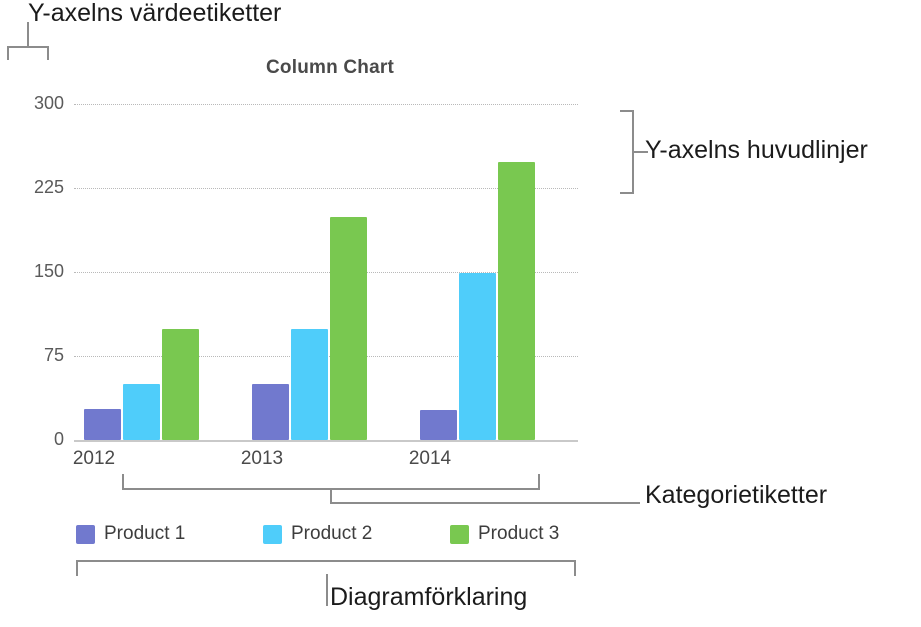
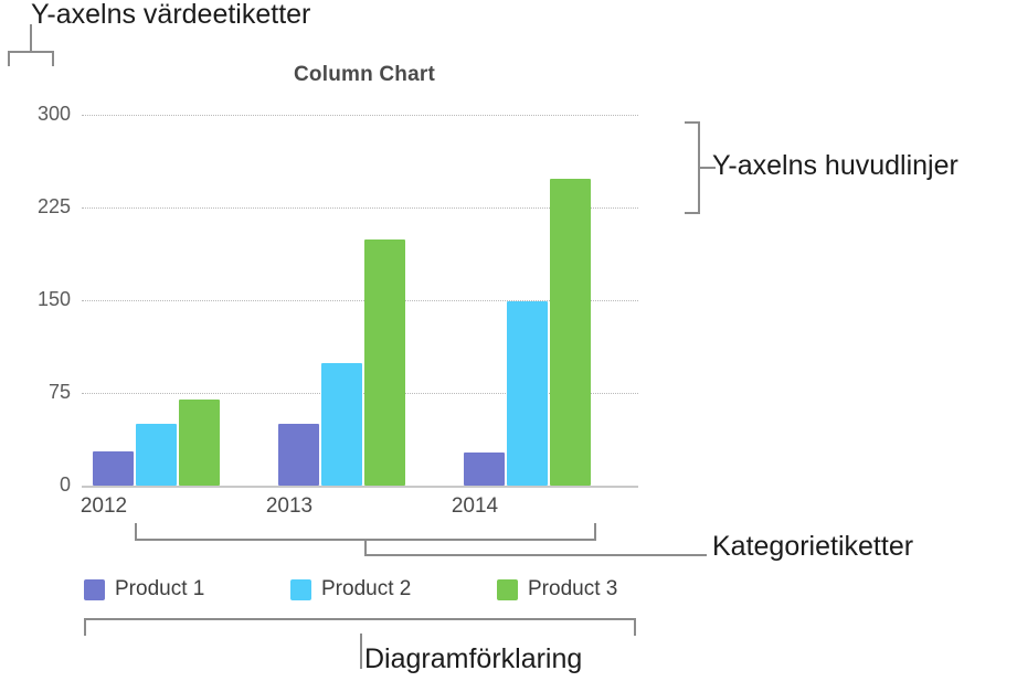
Product 3/2012: 100 -> 70
